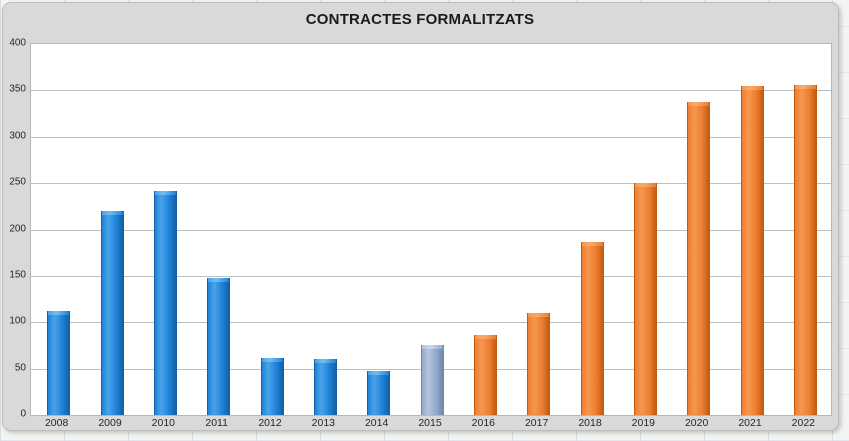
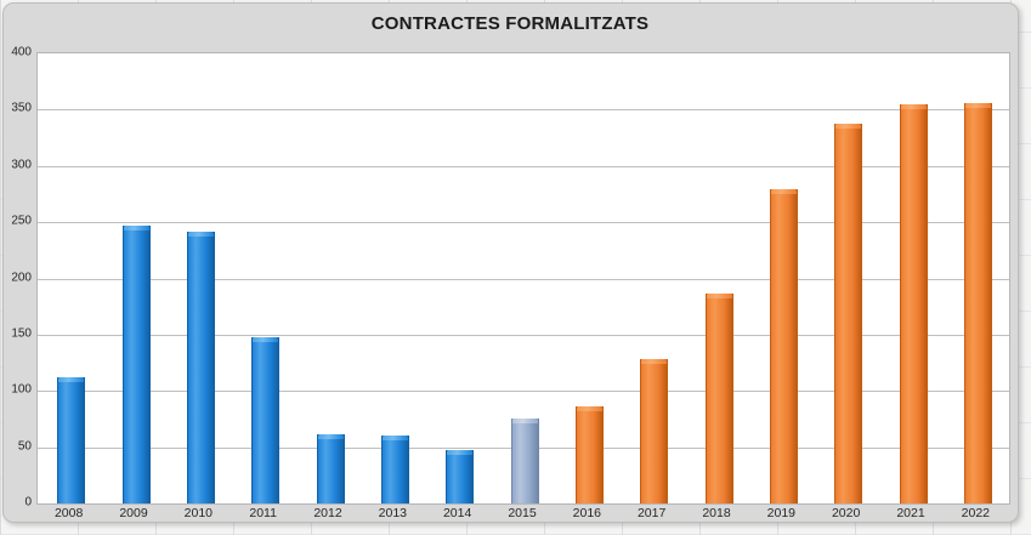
2009: 220 -> 250
2017: 110 -> 130
2019: 250 -> 280
